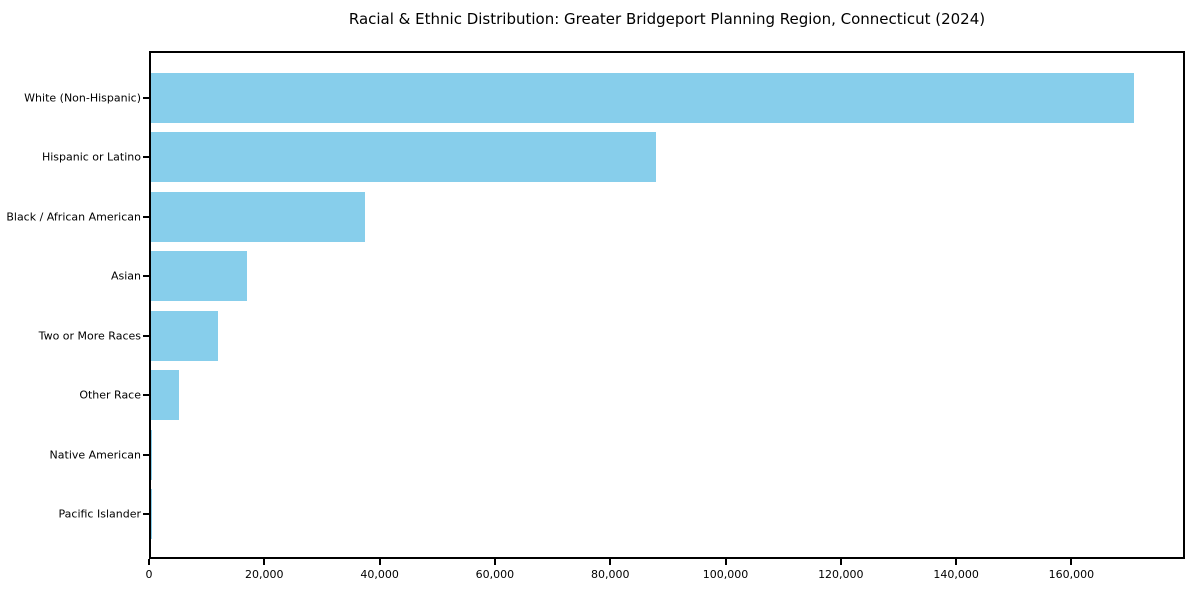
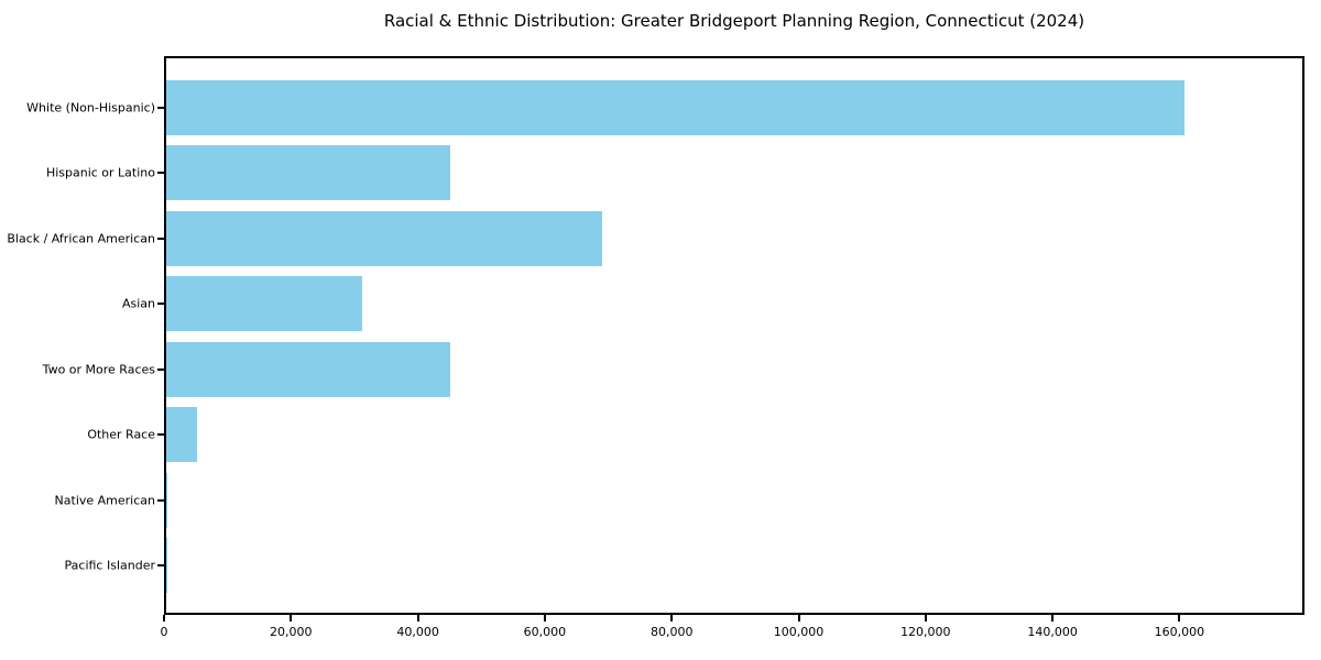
White (Non-Hispanic): 171000 -> 161000
Hispanic or Latino: 88000 -> 45000
Black / African American: 37000 -> 69000
Asian: 17000 -> 31000
Two or More Races: 12000 -> 45000
